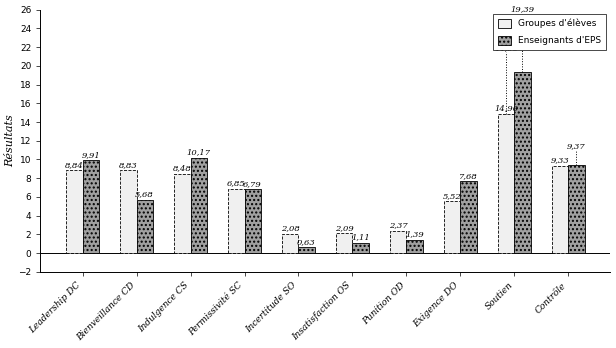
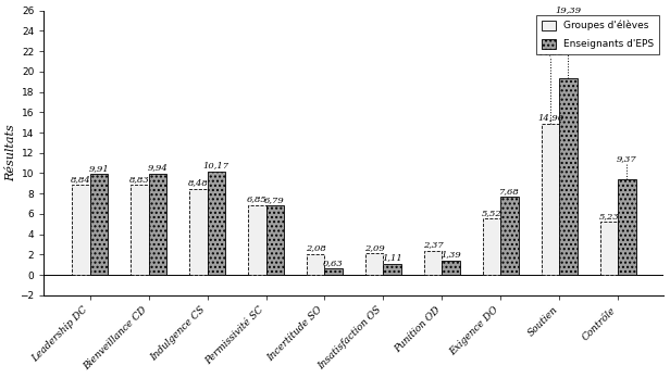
Enseignants d'EPS/Bienveillance CD: 5,68 -> 9,94
Groupes d'élèves/Contrôle: 9,33 -> 5,23
